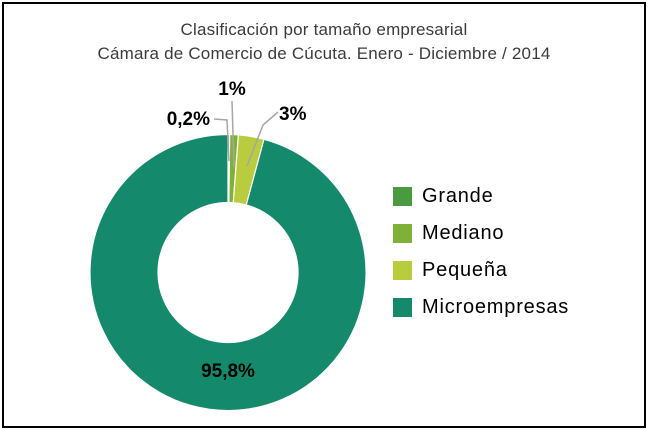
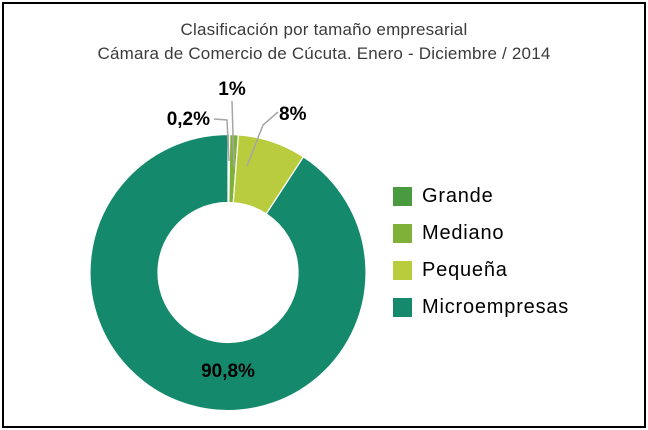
Pequeña: 3% -> 8%
Microempresas: 95,8% -> 90,8%
